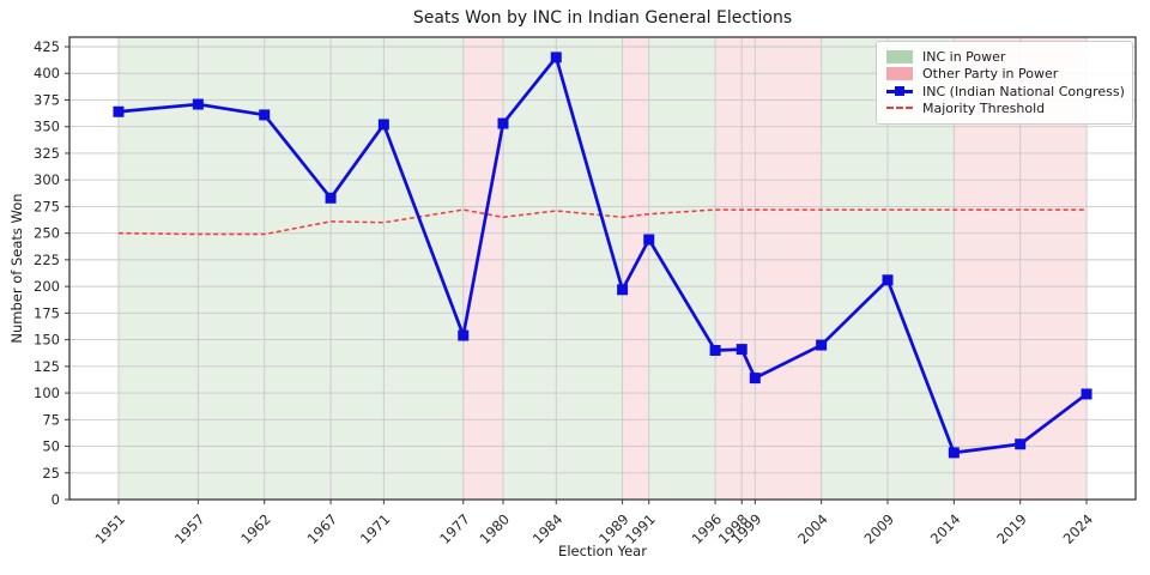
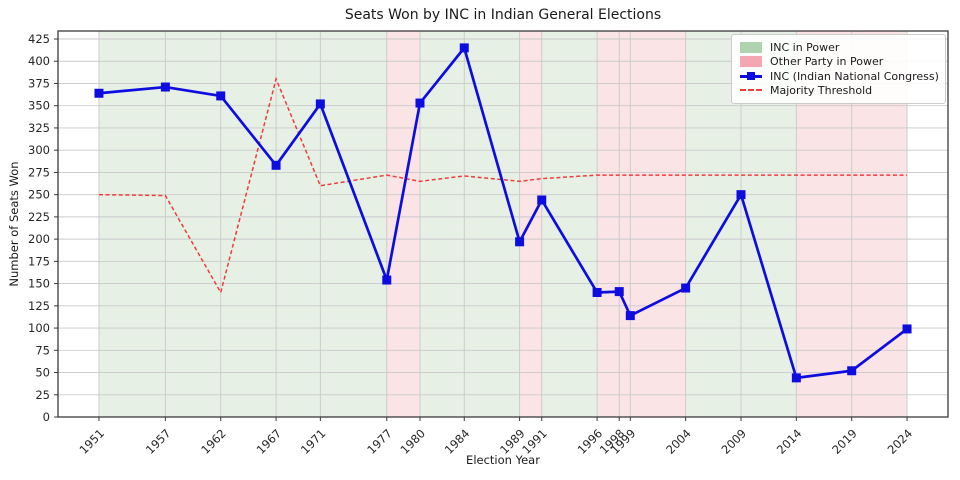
Majority Threshold/1962: 250 -> 140
Majority Threshold/1967: 260 -> 380
INC (Indian National Congress)/2009: 210 -> 250
